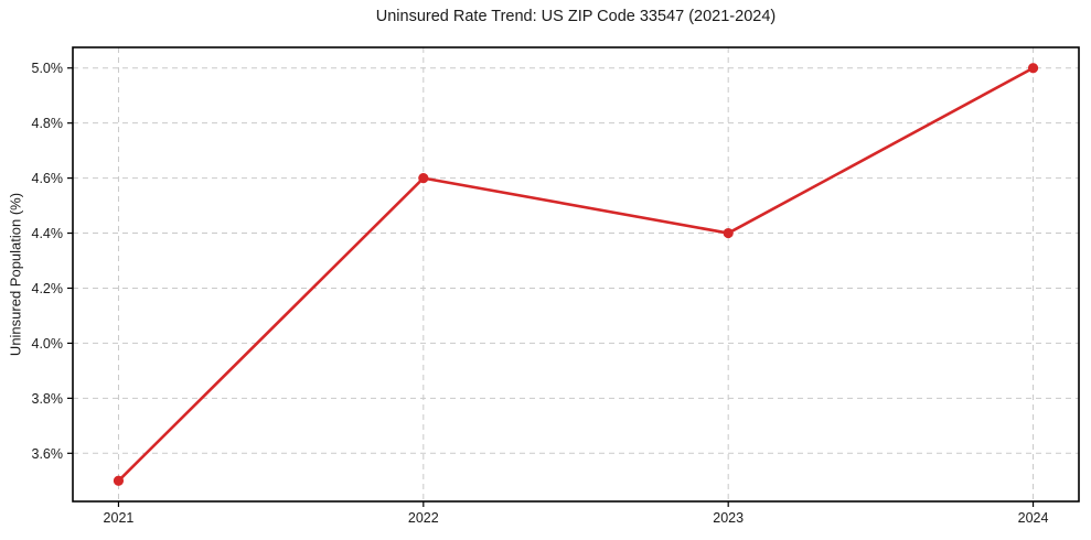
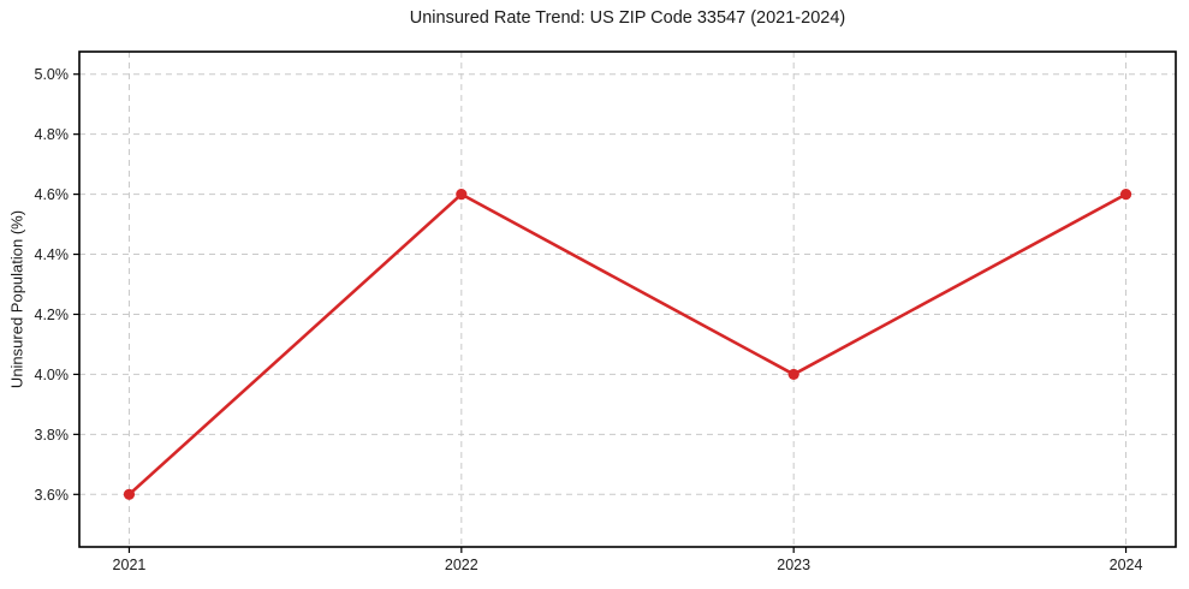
2021: 3.5% -> 3.6%
2023: 4.4% -> 4.0%
2024: 5.0% -> 4.6%
